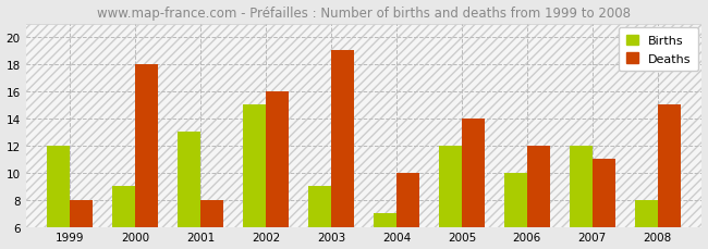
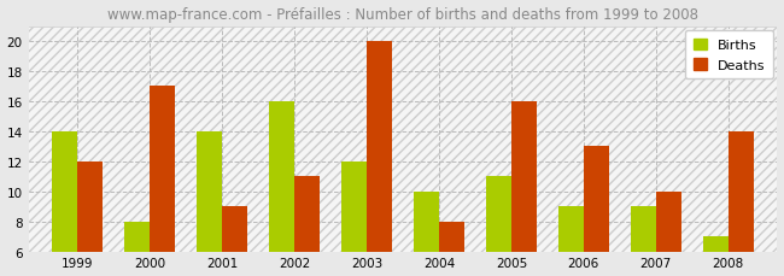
Births/1999: 12 -> 14
Deaths/1999: 8 -> 12
Births/2000: 9 -> 8
Deaths/2000: 18 -> 17
Births/2001: 13 -> 14
Deaths/2001: 8 -> 9
Births/2002: 15 -> 16
Deaths/2002: 16 -> 11
Births/2003: 9 -> 12
Deaths/2003: 19 -> 20
Births/2004: 7 -> 10
Deaths/2004: 10 -> 8
Births/2005: 12 -> 11
Deaths/2005: 14 -> 16
Births/2006: 10 -> 9
Deaths/2006: 12 -> 13
Births/2007: 12 -> 9
Deaths/2007: 11 -> 10
Births/2008: 8 -> 7
Deaths/2008: 15 -> 14
